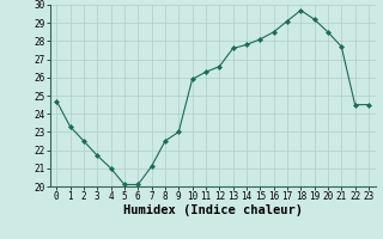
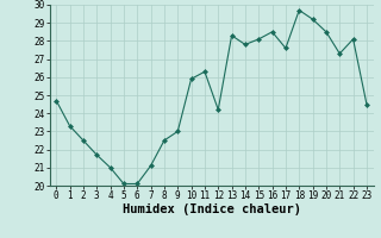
12: 26.6 -> 24.2
13: 27.6 -> 28.3
17: 29.1 -> 27.6
21: 27.7 -> 27.3
22: 24.5 -> 28.1
